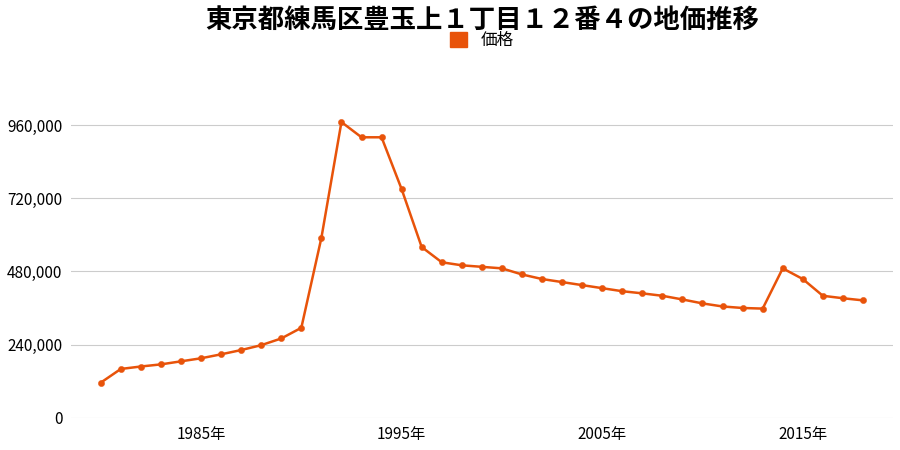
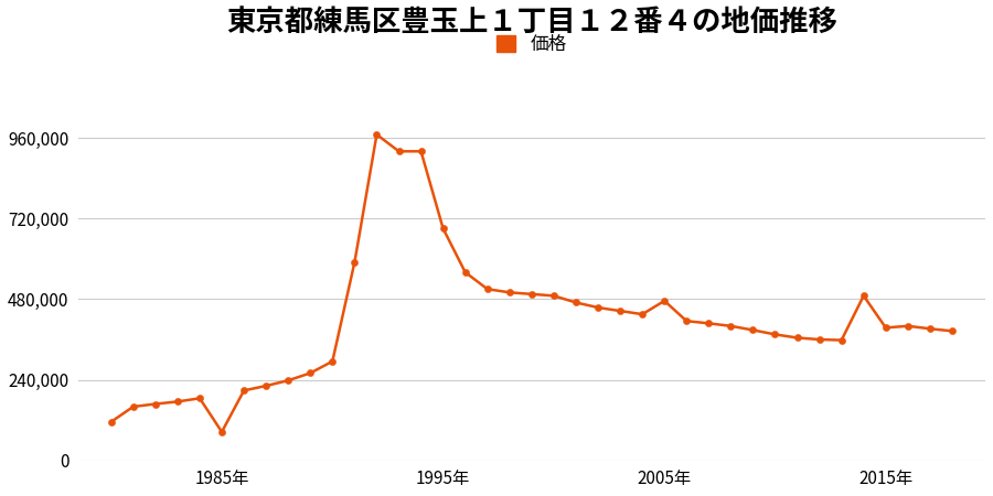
1985年: 195,000 -> 85,000
1995年: 750,000 -> 690,000
2005年: 425,000 -> 475,000
2015年: 455,000 -> 395,000
